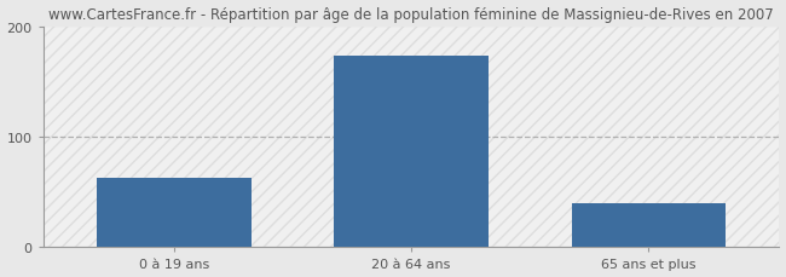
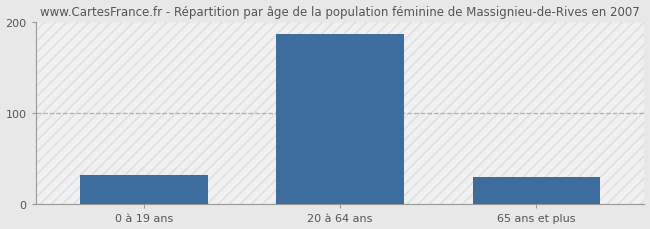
0 à 19 ans: 63 -> 32
20 à 64 ans: 173 -> 186
65 ans et plus: 40 -> 30
